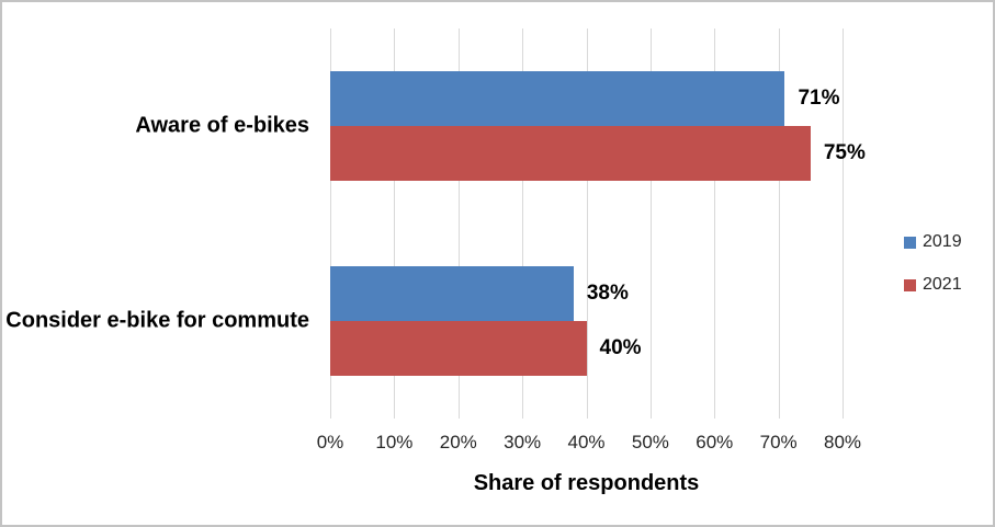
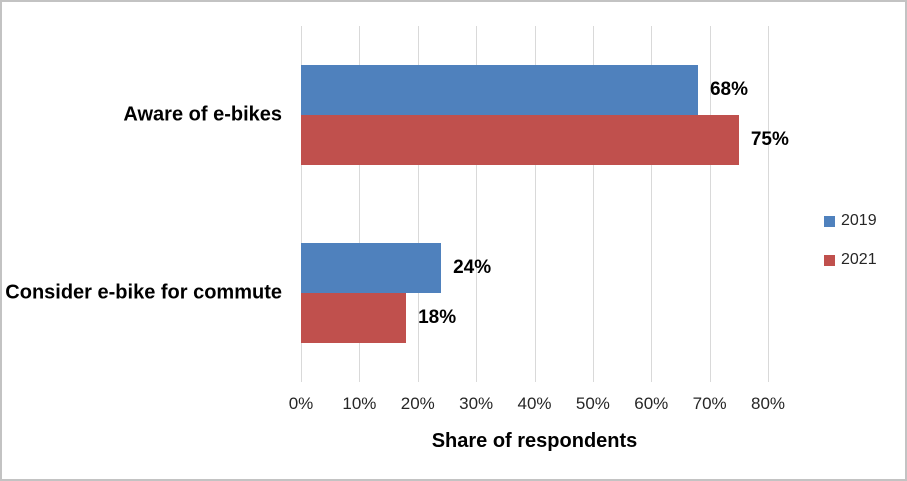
2019/Aware of e-bikes: 71% -> 68%
2019/Consider e-bike for commute: 38% -> 24%
2021/Consider e-bike for commute: 40% -> 18%
